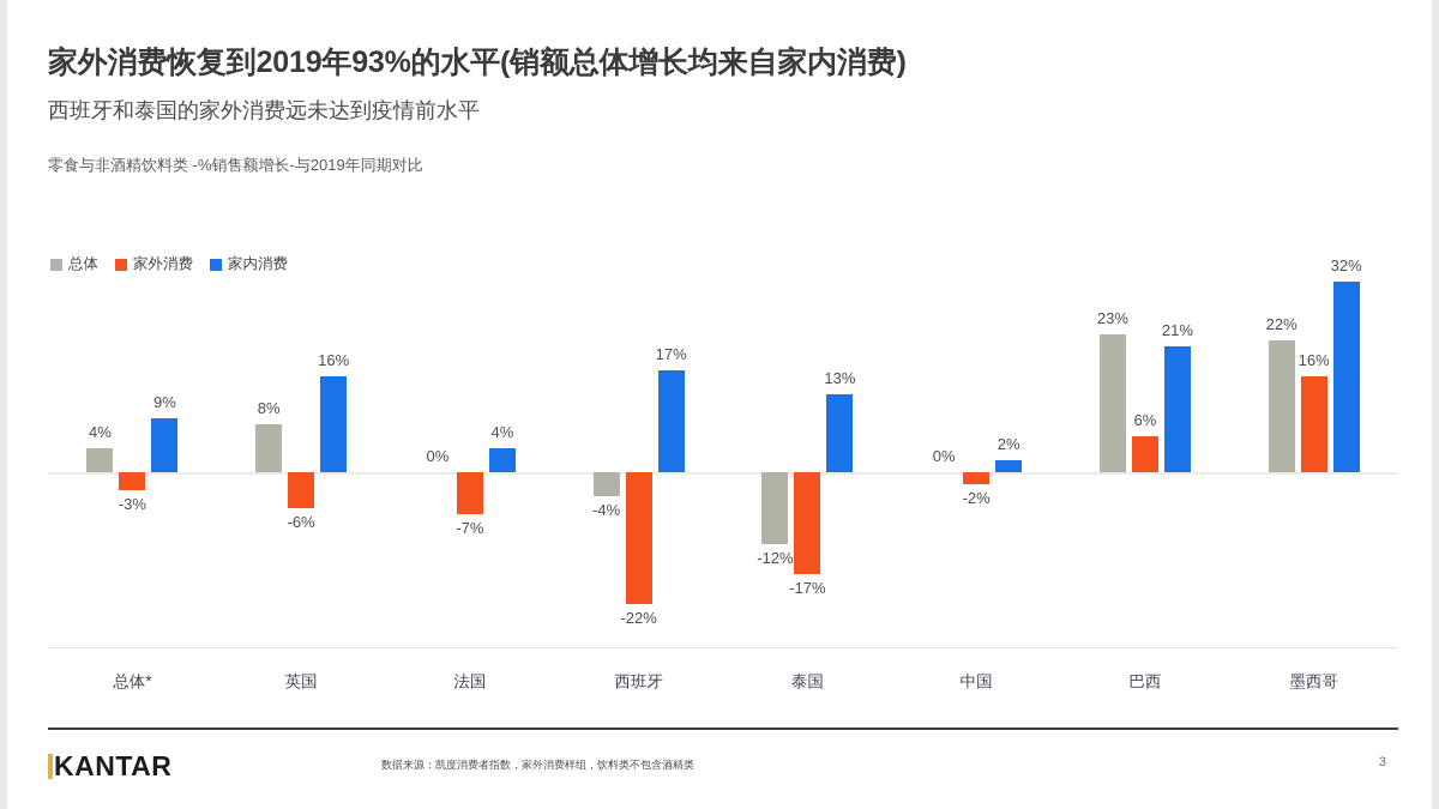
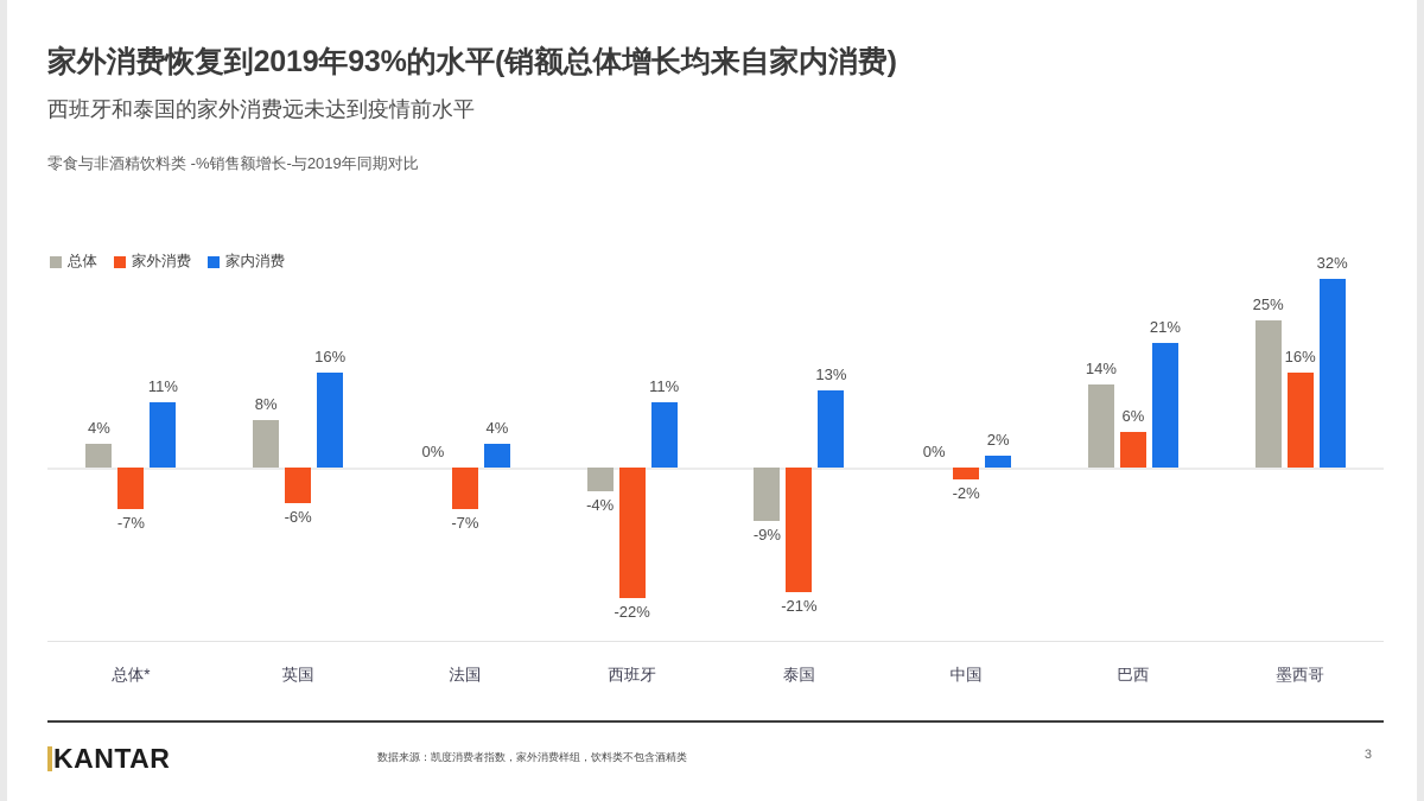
家外消费/总体*: -3% -> -7%
家内消费/总体*: 9% -> 11%
家内消费/西班牙: 17% -> 11%
总体/泰国: -12% -> -9%
家外消费/泰国: -17% -> -21%
总体/巴西: 23% -> 14%
总体/墨西哥: 22% -> 25%
